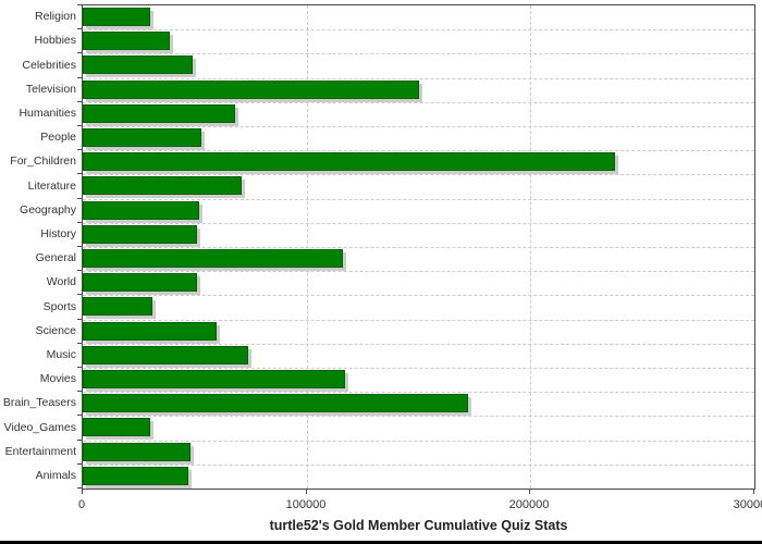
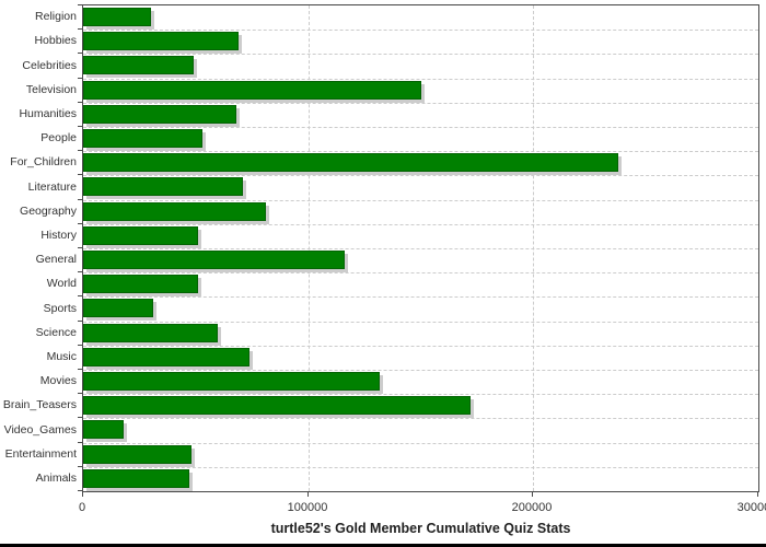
Hobbies: 39000 -> 69000
Geography: 52000 -> 81000
Movies: 117000 -> 132000
Video_Games: 30000 -> 18000
